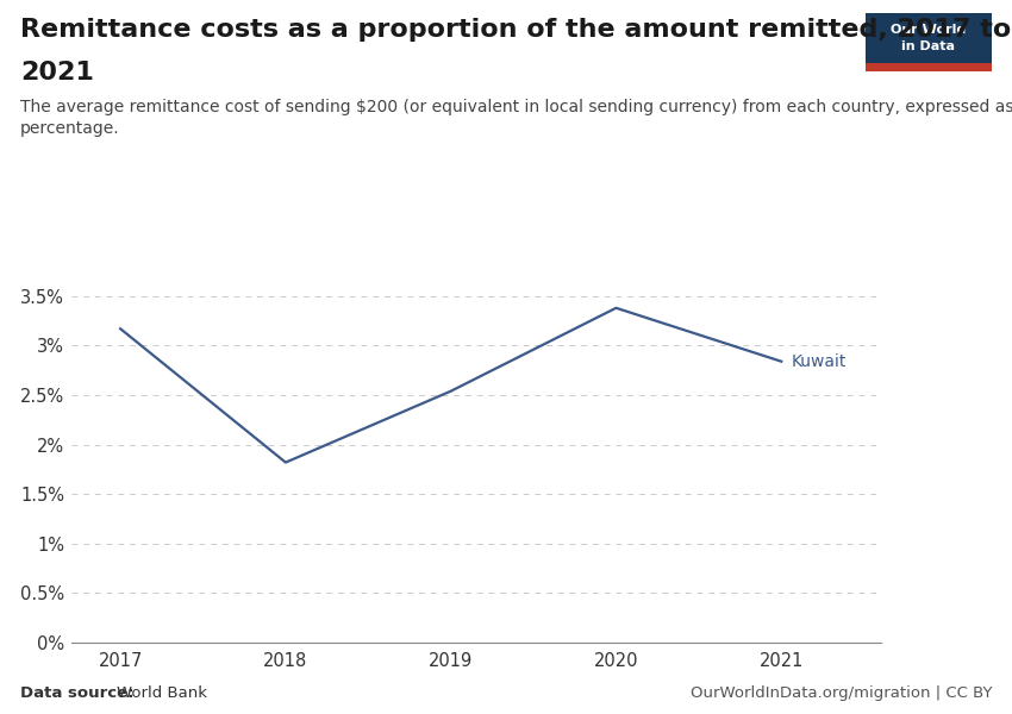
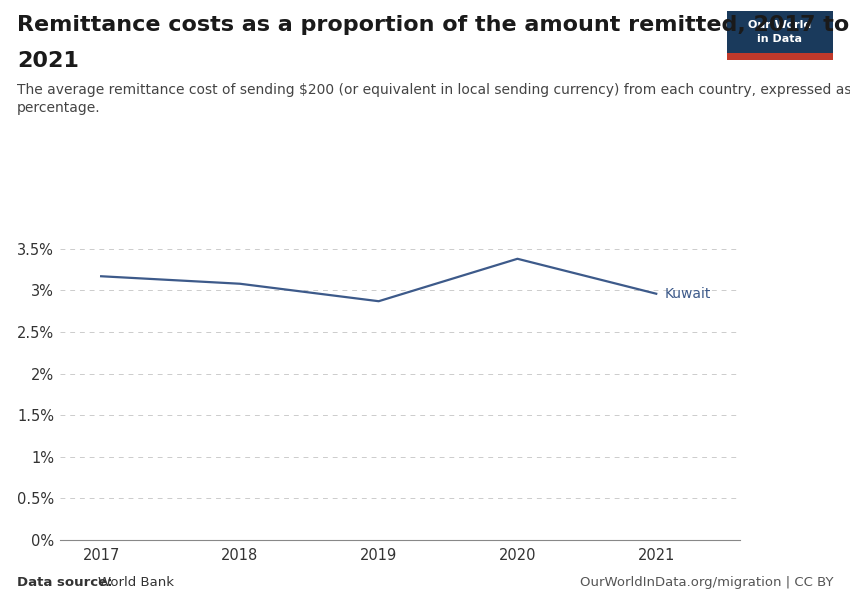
2018: 1.82% -> 3.08%
2019: 2.54% -> 2.87%
2021: 2.84% -> 2.96%
